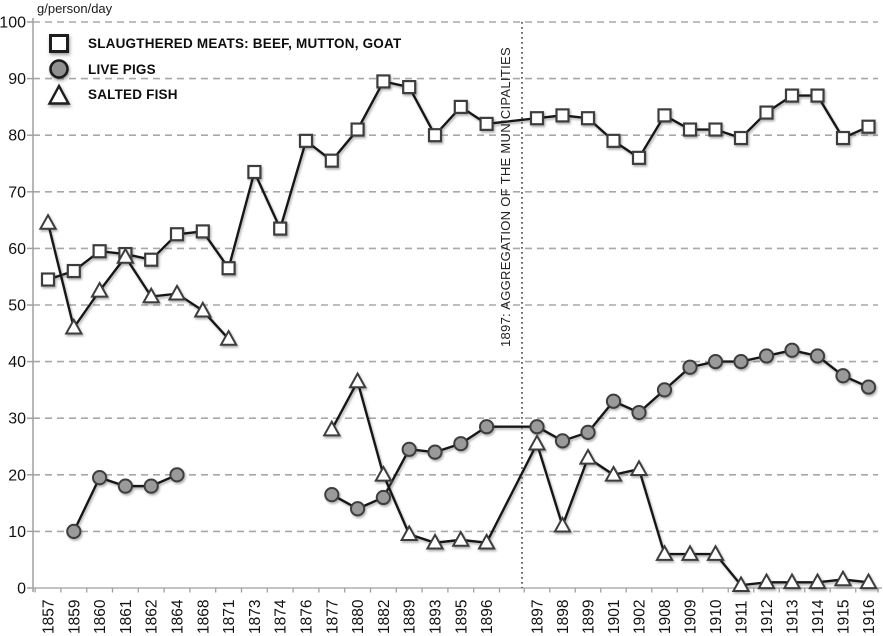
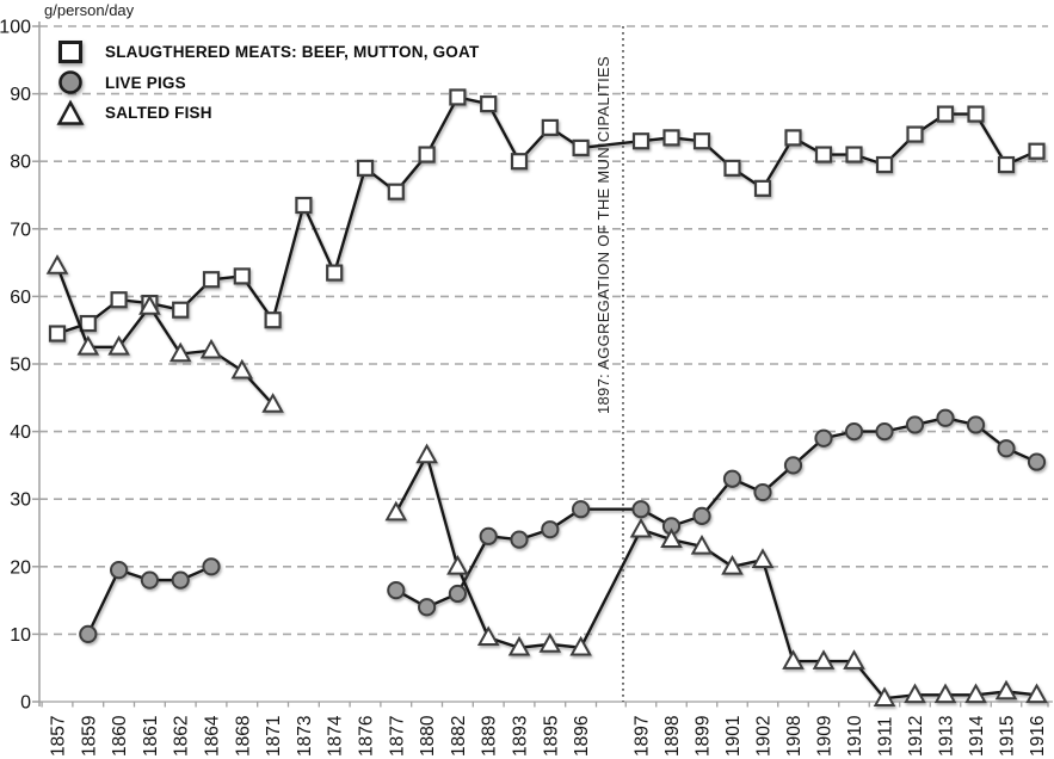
SALTED FISH/1859: 46 -> 52
SALTED FISH/1898: 11 -> 24
